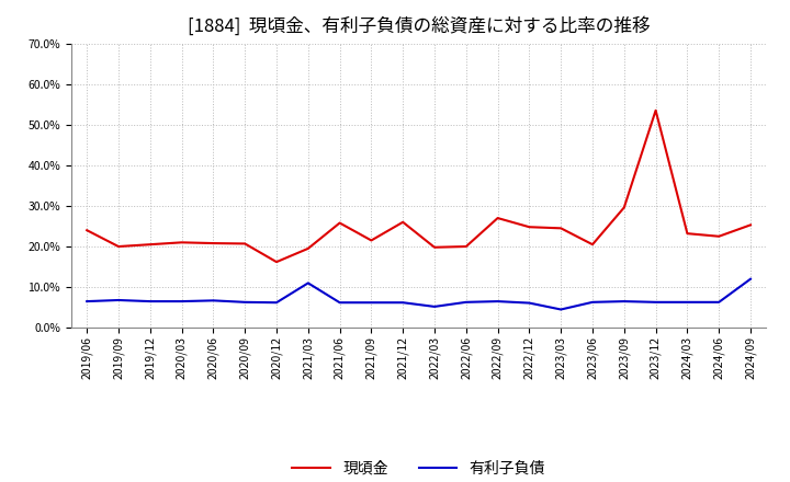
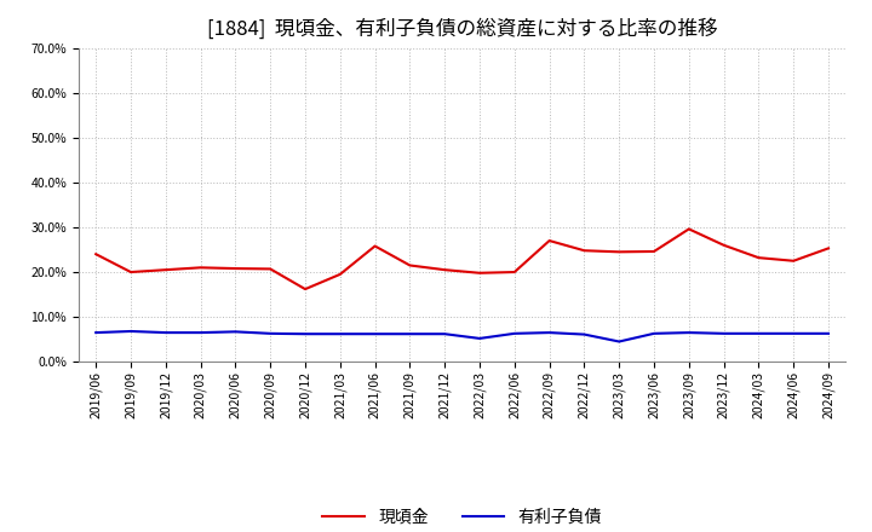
有利子負債/2021/03: 11.0% -> 6.2%
現頃金/2021/12: 26.0% -> 20.5%
現頃金/2023/06: 20.5% -> 24.6%
現頃金/2023/12: 53.5% -> 26.0%
有利子負債/2024/09: 12.0% -> 6.3%
